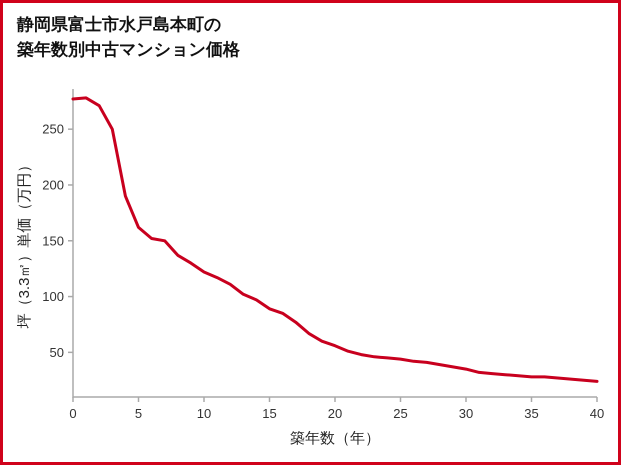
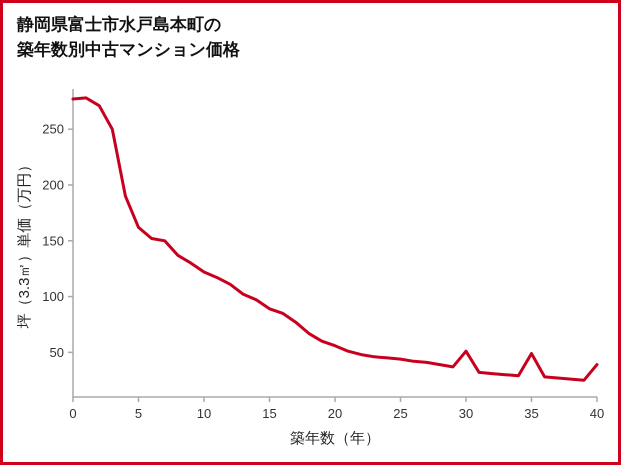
30: 35 -> 51
35: 28 -> 49
40: 24 -> 39
